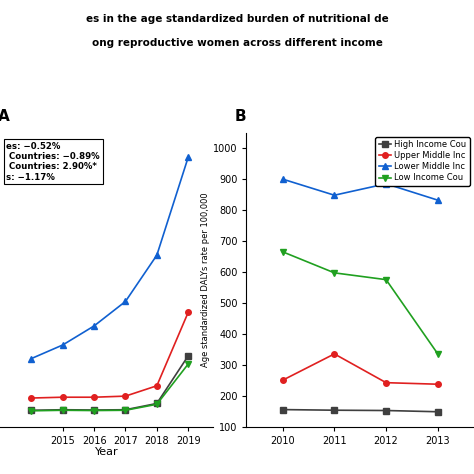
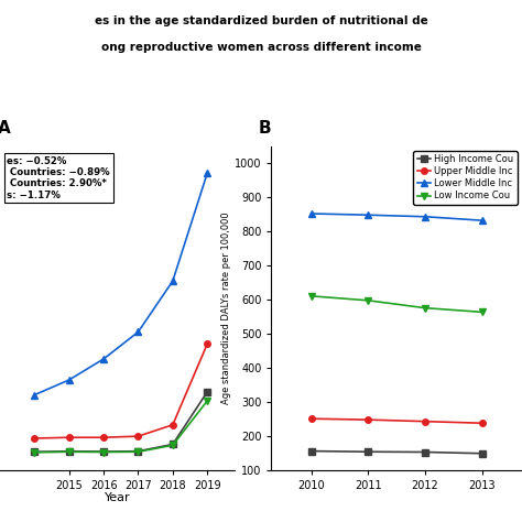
Lower Middle Inc/2010: 900 -> 852
Low Income Cou/2010: 665 -> 610
Upper Middle Inc/2011: 335 -> 247
Lower Middle Inc/2012: 885 -> 843
Low Income Cou/2013: 335 -> 563
